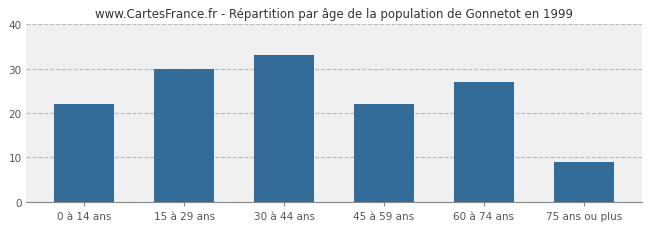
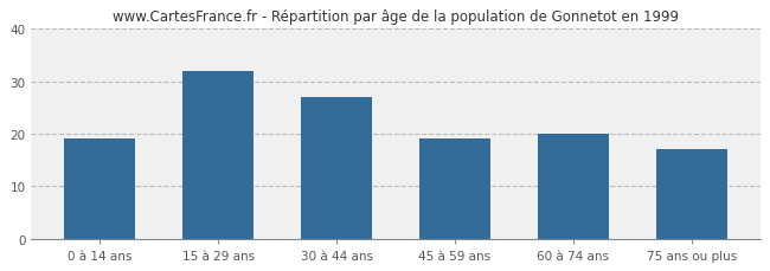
0 à 14 ans: 22 -> 19
15 à 29 ans: 30 -> 32
30 à 44 ans: 33 -> 27
45 à 59 ans: 22 -> 19
60 à 74 ans: 27 -> 20
75 ans ou plus: 9 -> 17
